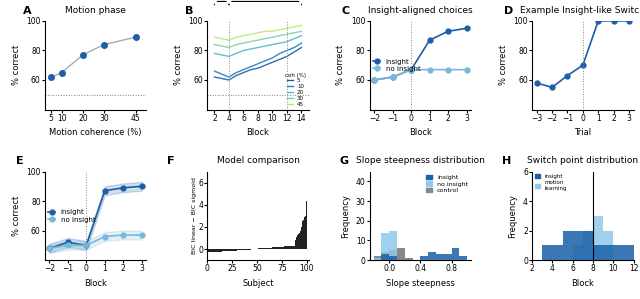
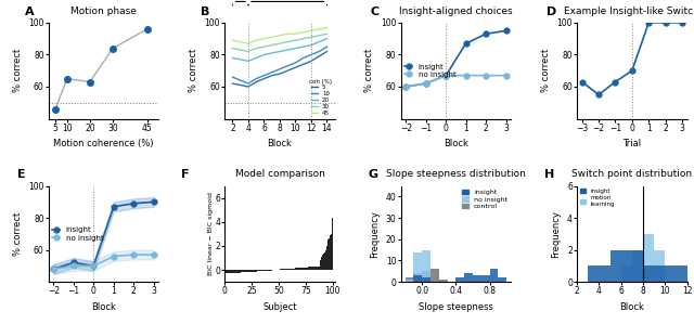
Motion phase/5: 62 -> 46
Motion phase/20: 77 -> 63
Motion phase/45: 89 -> 96
−3: 58 -> 63
